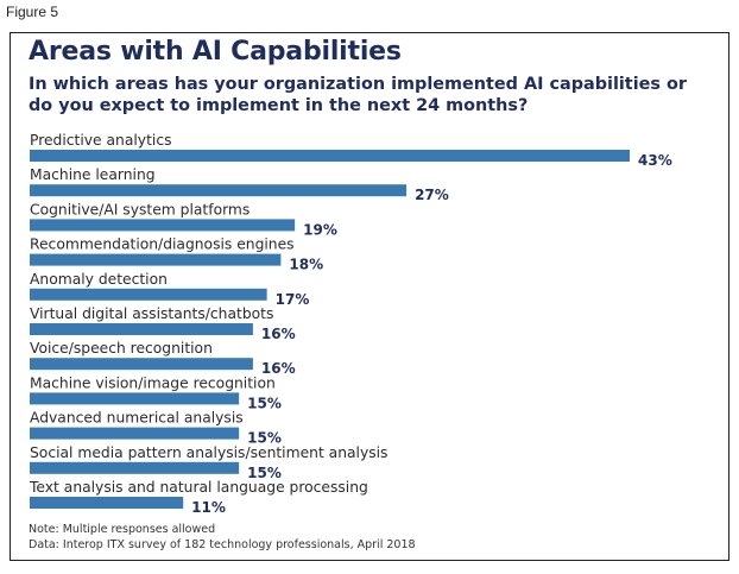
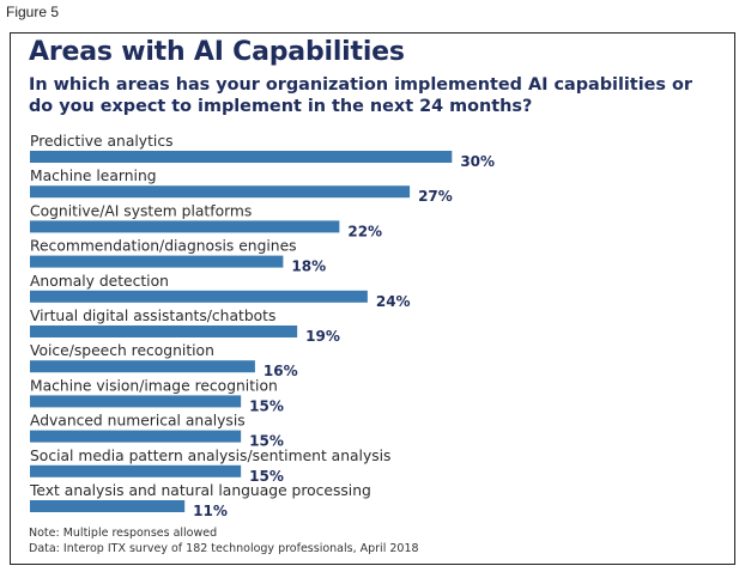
Predictive analytics: 43% -> 30%
Cognitive/AI system platforms: 19% -> 22%
Anomaly detection: 17% -> 24%
Virtual digital assistants/chatbots: 16% -> 19%
